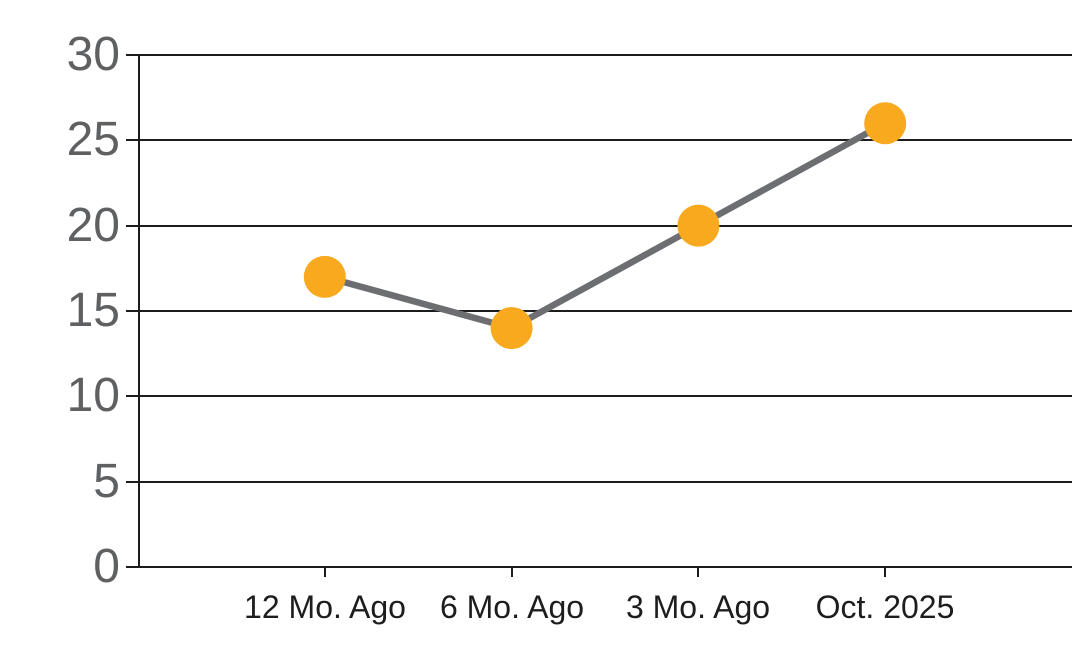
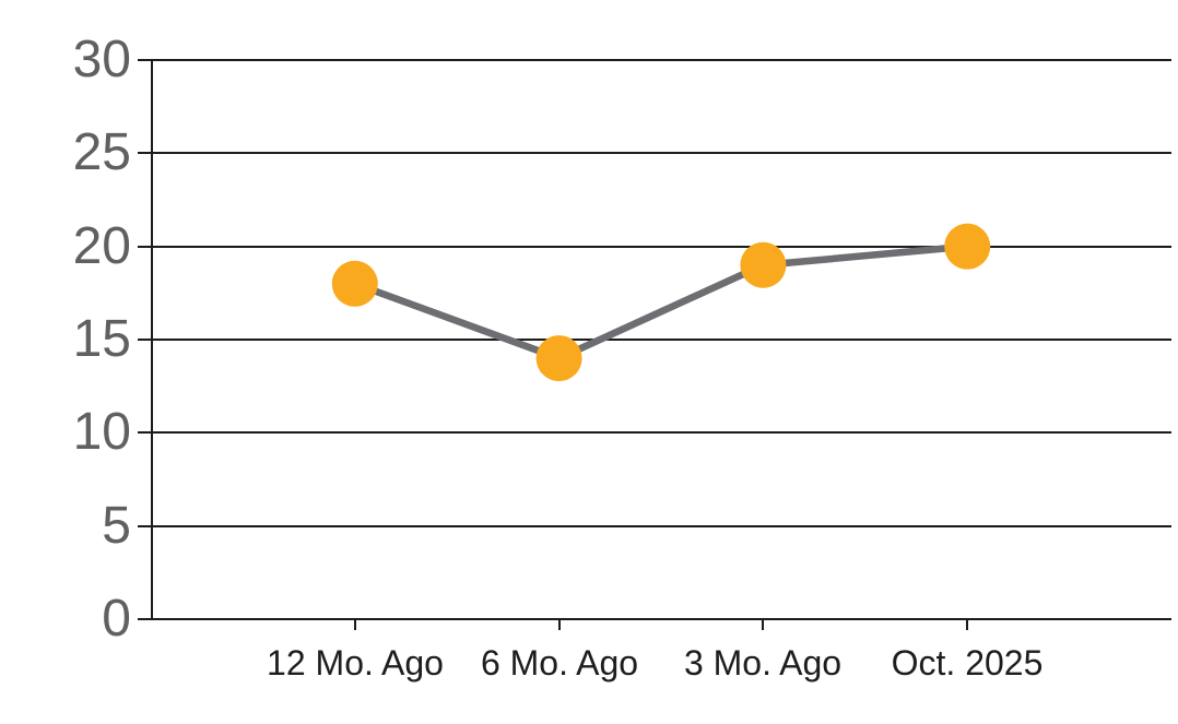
12 Mo. Ago: 17 -> 18
3 Mo. Ago: 20 -> 19
Oct. 2025: 26 -> 20
